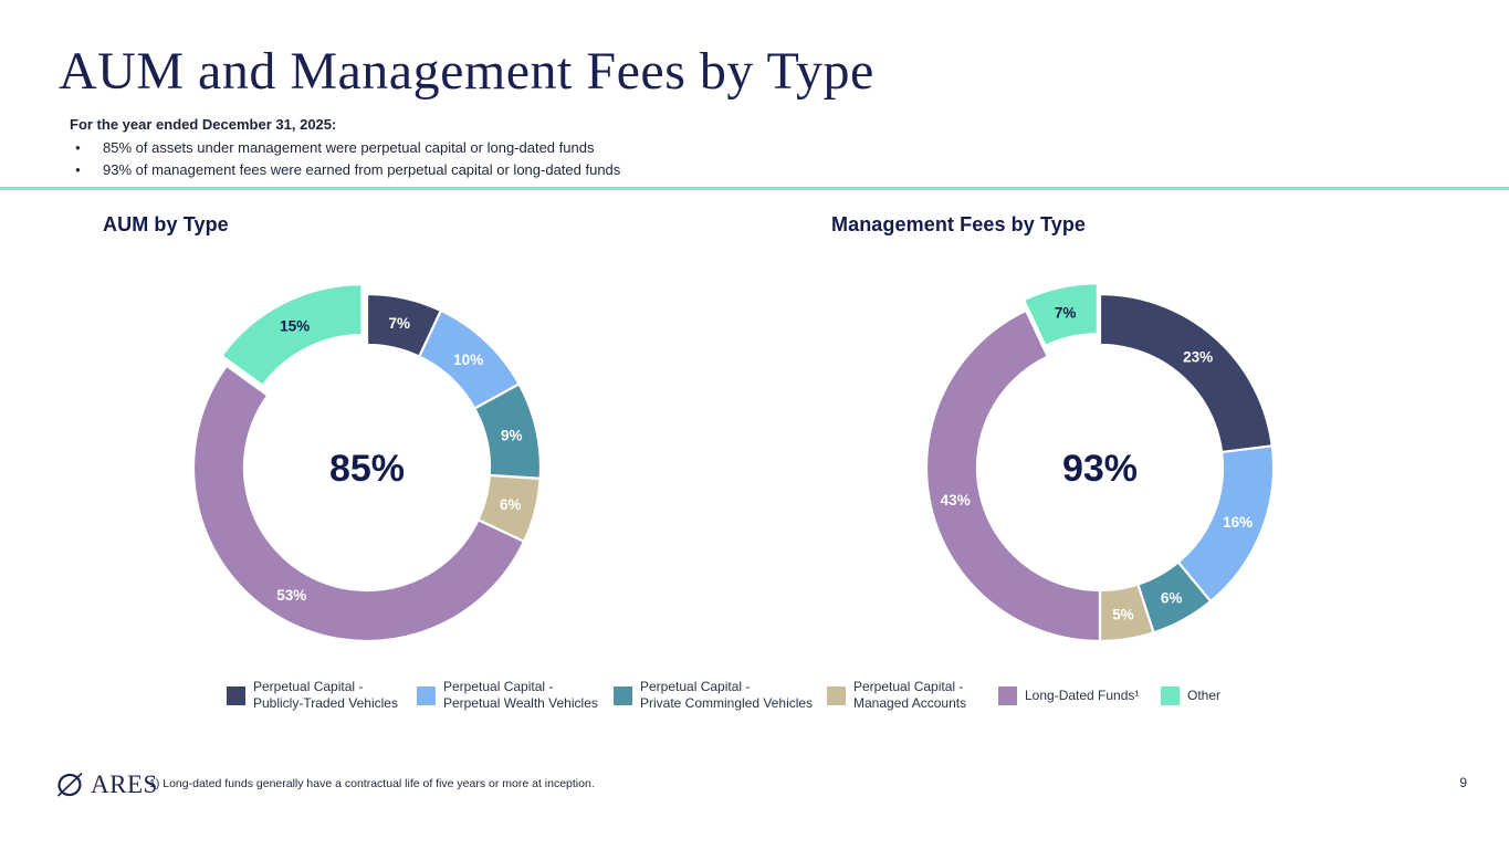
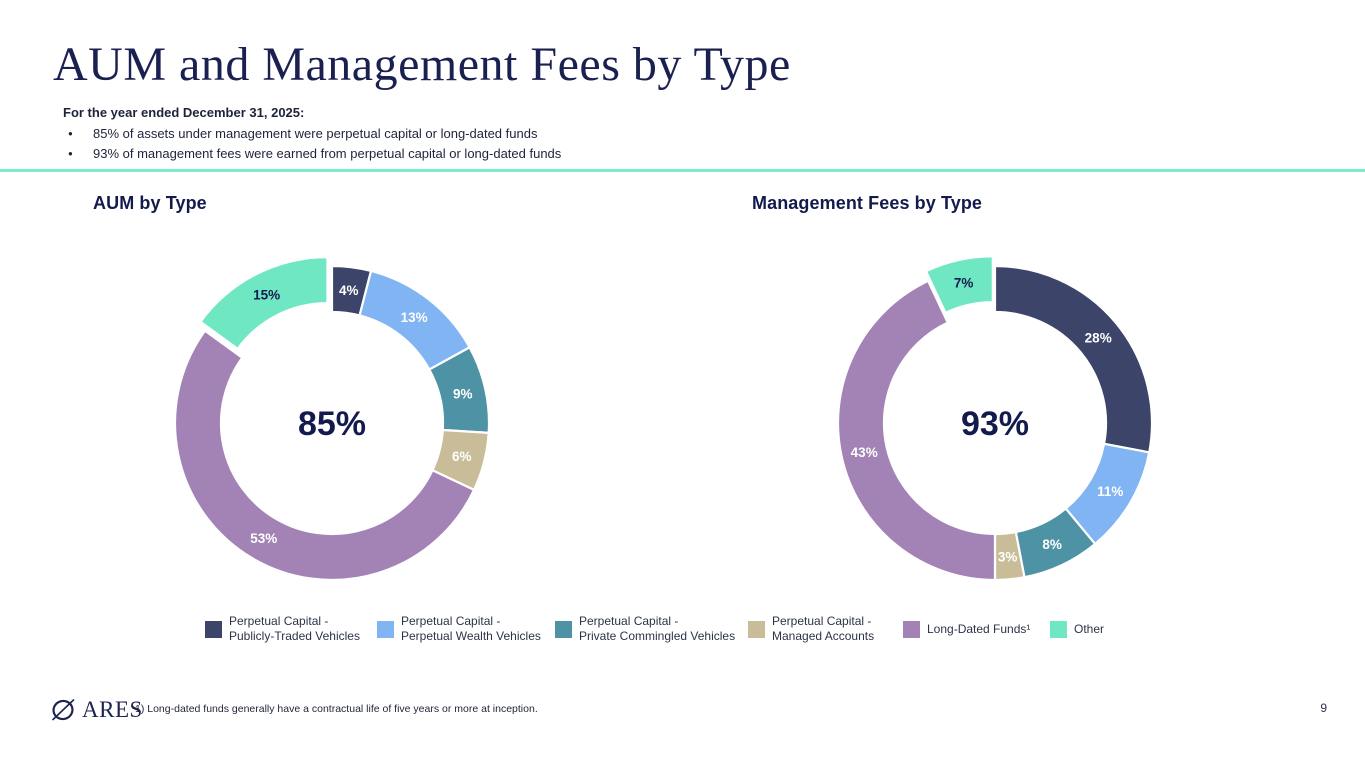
AUM by Type/Perpetual Capital - Publicly-Traded Vehicles: 7% -> 4%
AUM by Type/Perpetual Capital - Perpetual Wealth Vehicles: 10% -> 13%
Management Fees by Type/Perpetual Capital - Publicly-Traded Vehicles: 23% -> 28%
Management Fees by Type/Perpetual Capital - Perpetual Wealth Vehicles: 16% -> 11%
Management Fees by Type/Perpetual Capital - Private Commingled Vehicles: 6% -> 8%
Management Fees by Type/Perpetual Capital - Managed Accounts: 5% -> 3%
